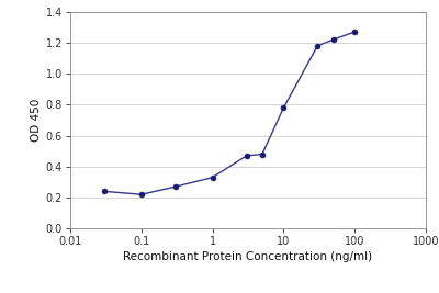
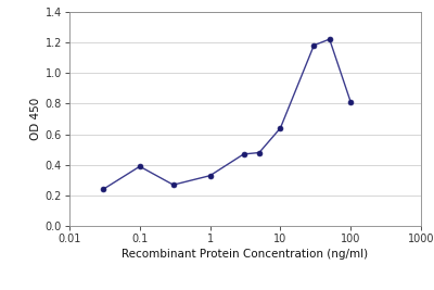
0.1: 0.22 -> 0.39
10: 0.78 -> 0.64
100: 1.27 -> 0.81
